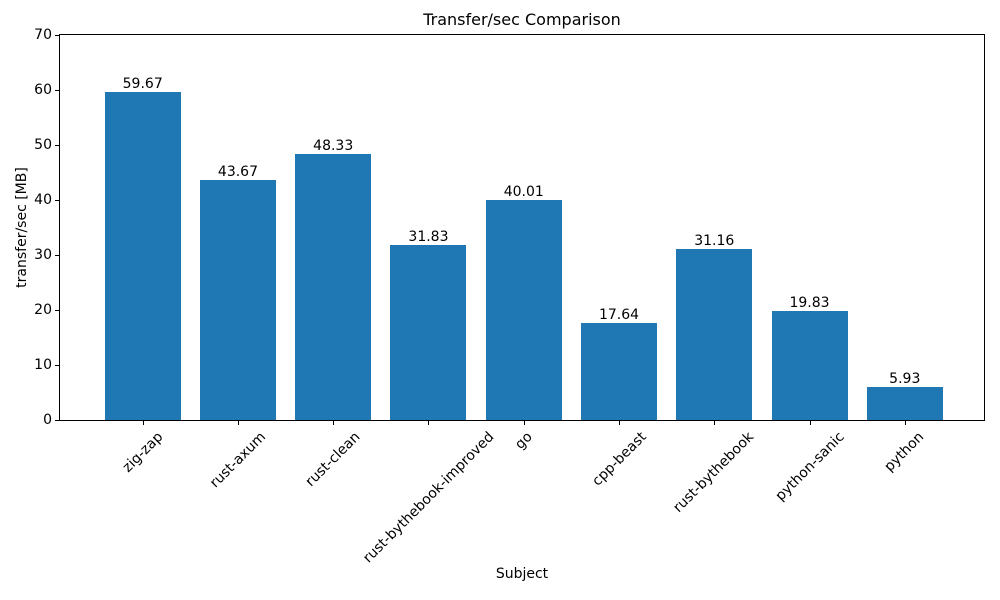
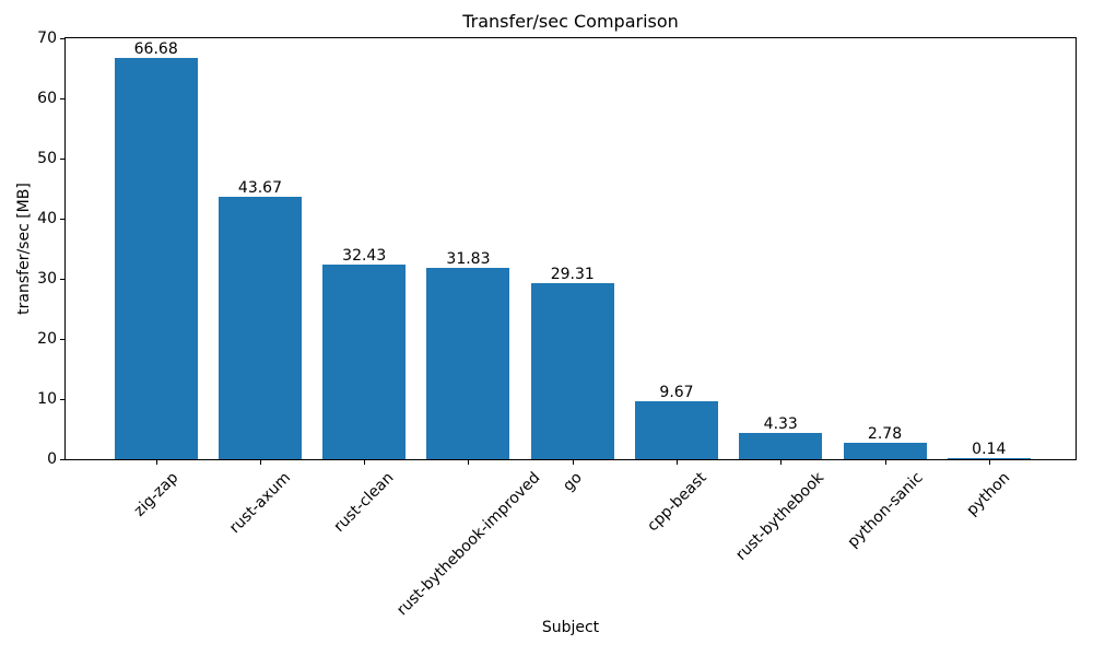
zig-zap: 59.67 -> 66.68
rust-clean: 48.33 -> 32.43
go: 40.01 -> 29.31
cpp-beast: 17.64 -> 9.67
rust-bythebook: 31.16 -> 4.33
python-sanic: 19.83 -> 2.78
python: 5.93 -> 0.14
